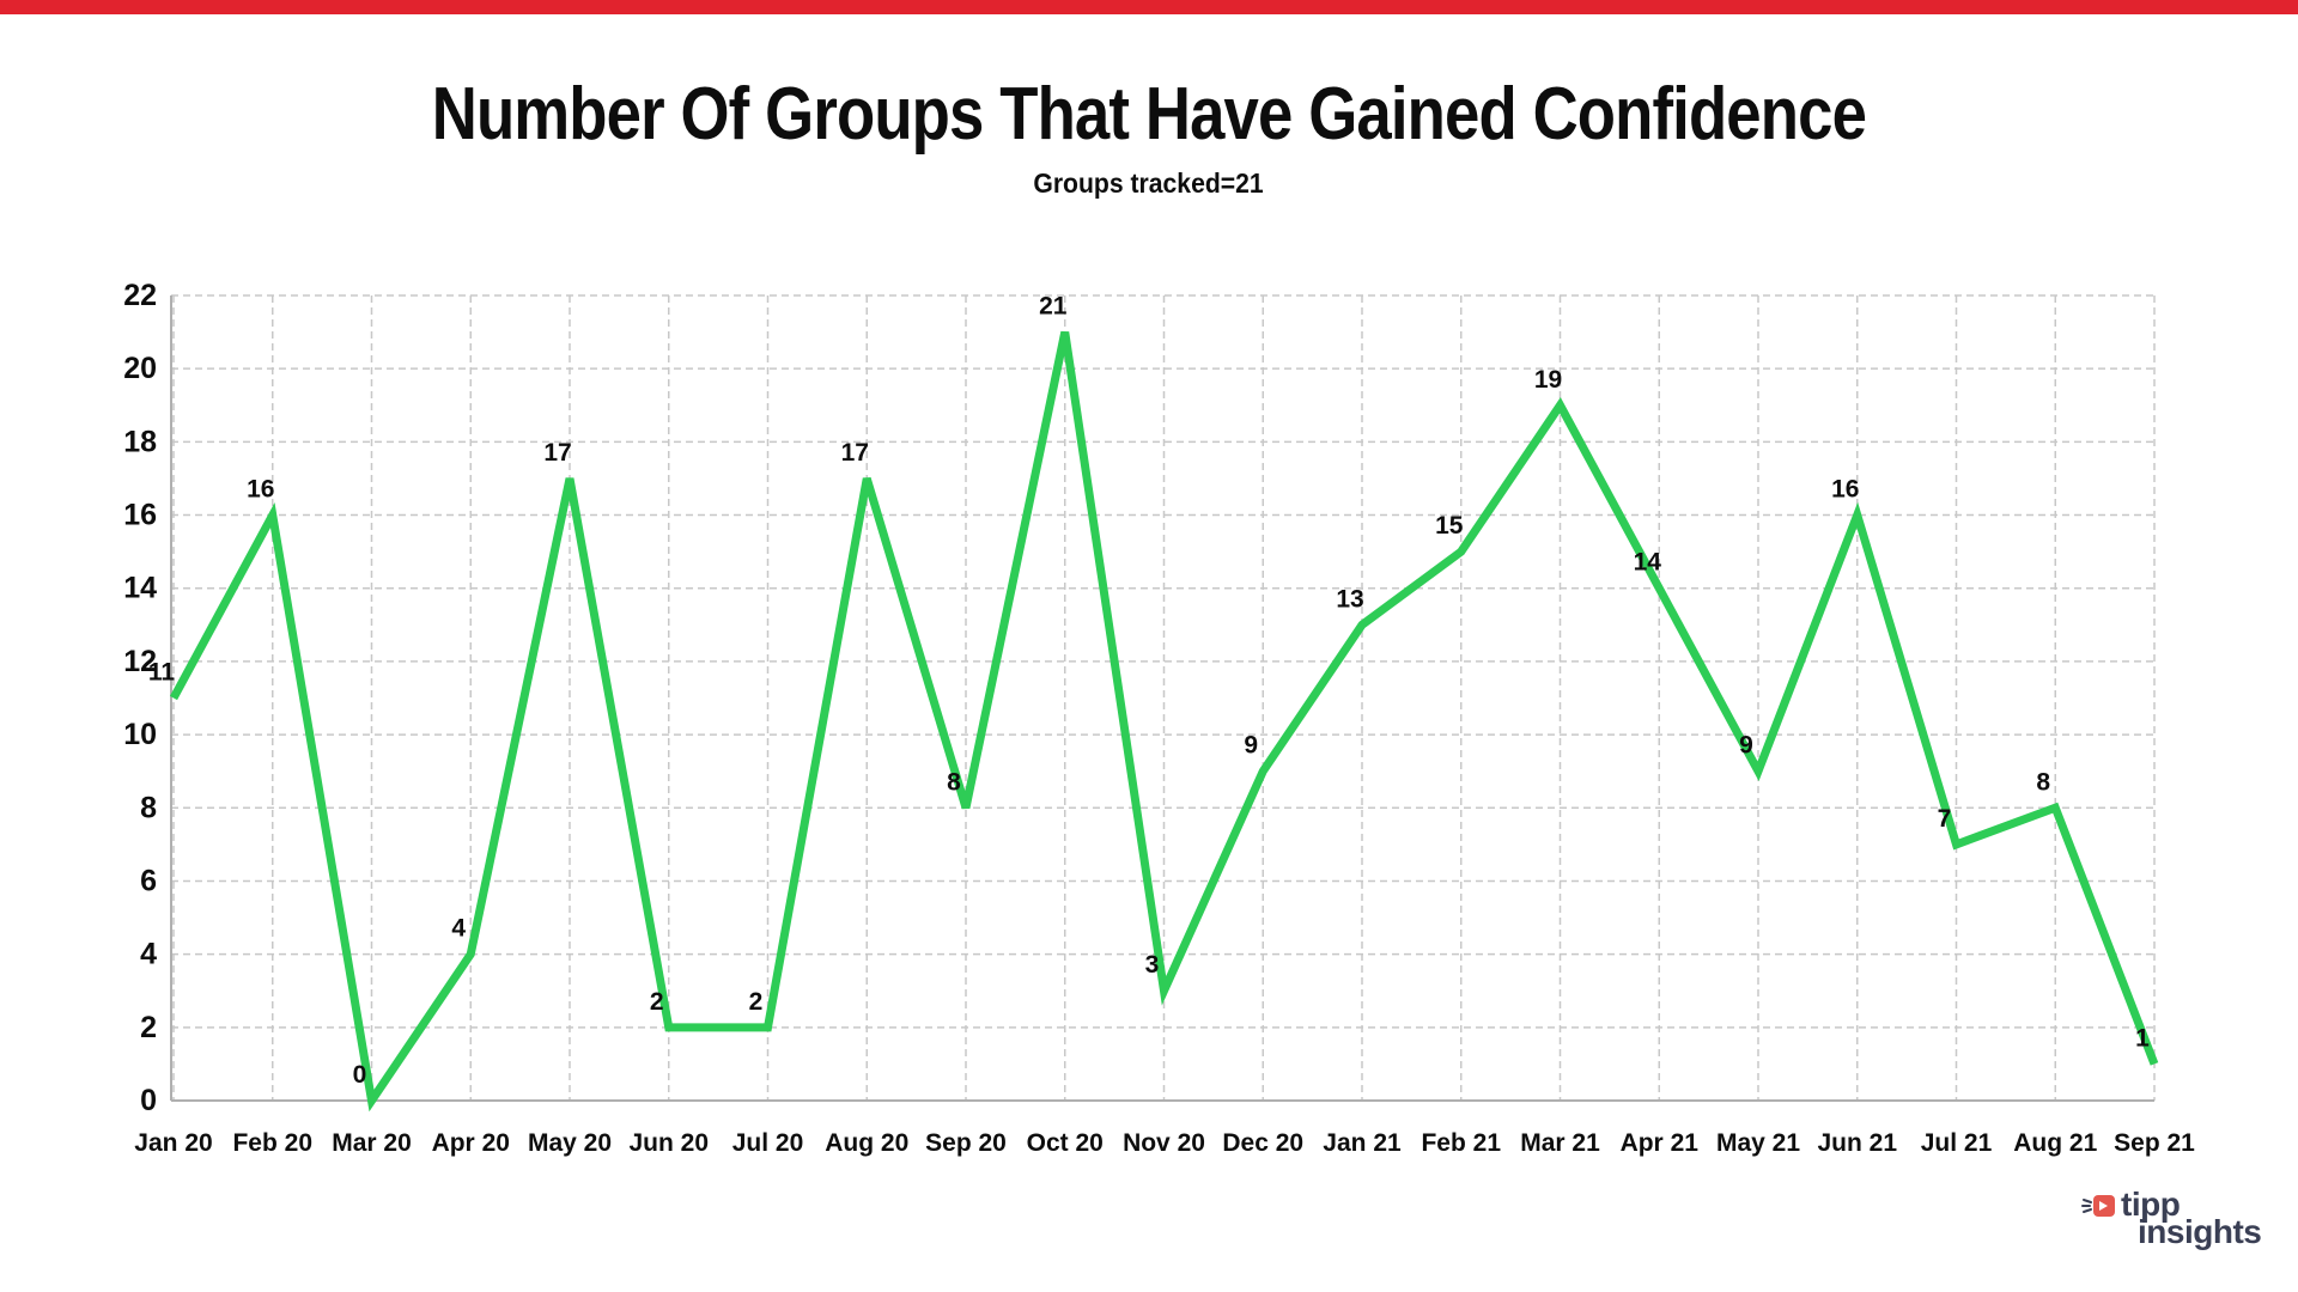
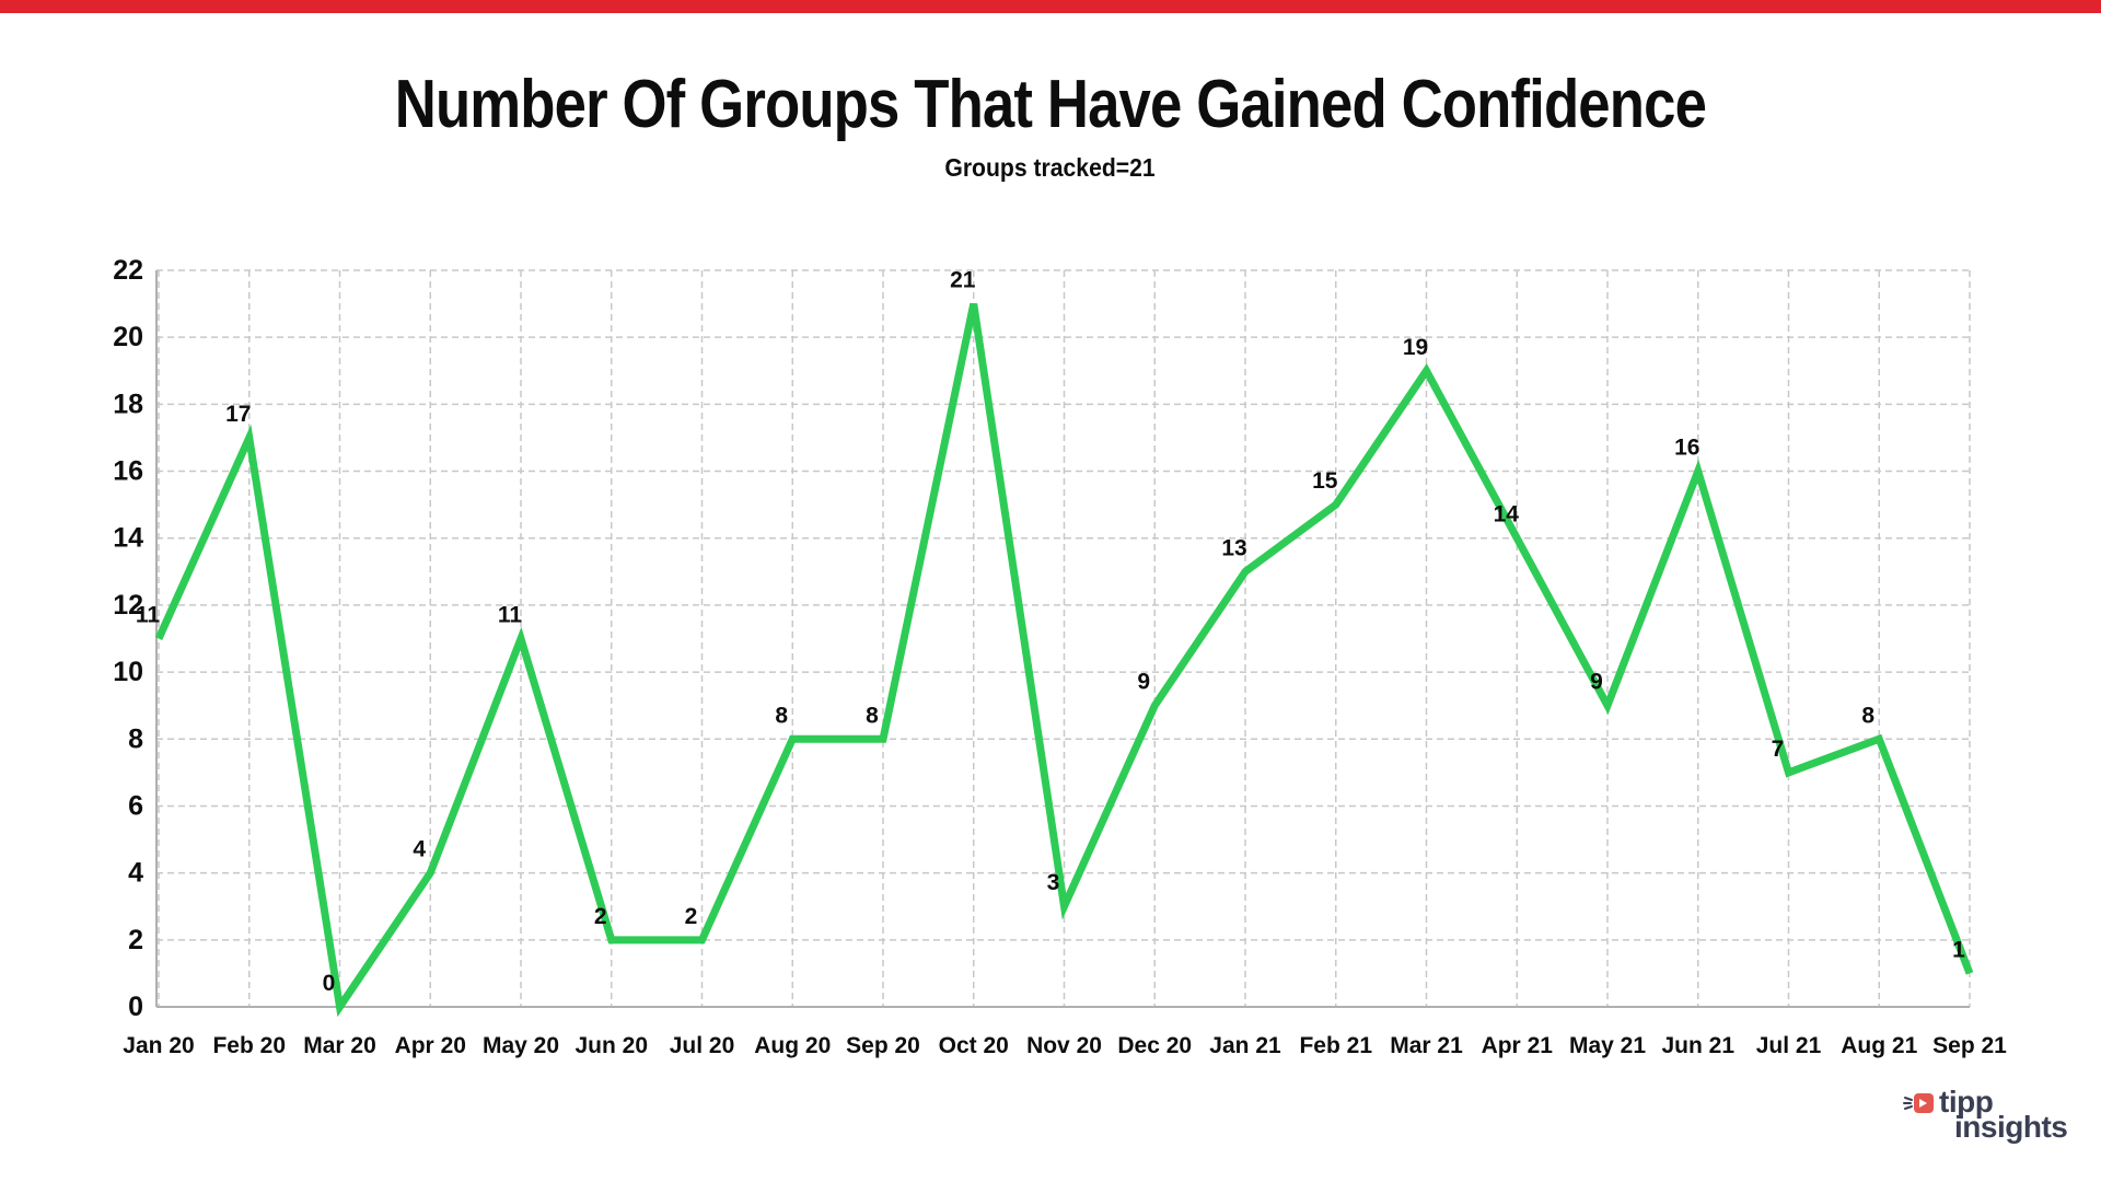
Feb 20: 16 -> 17
May 20: 17 -> 11
Aug 20: 17 -> 8
